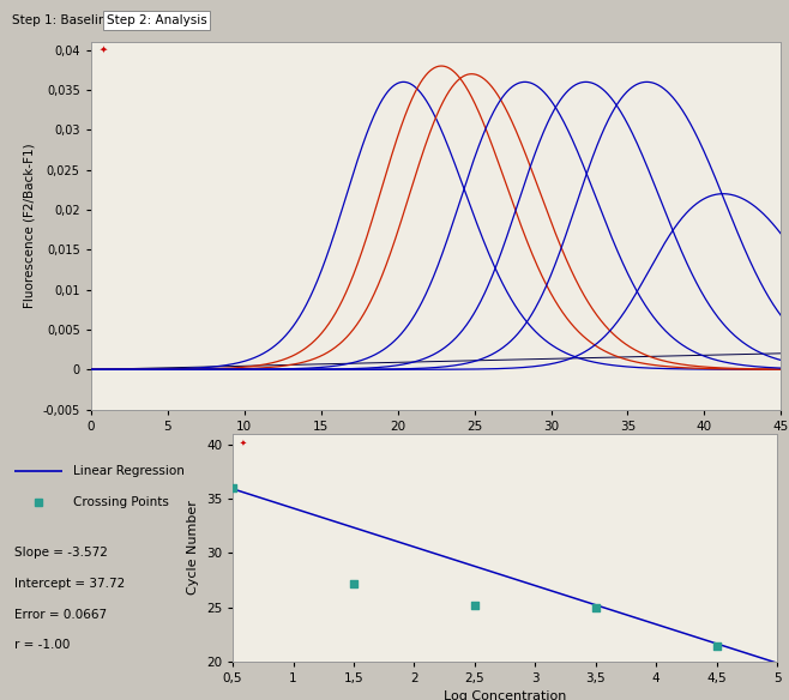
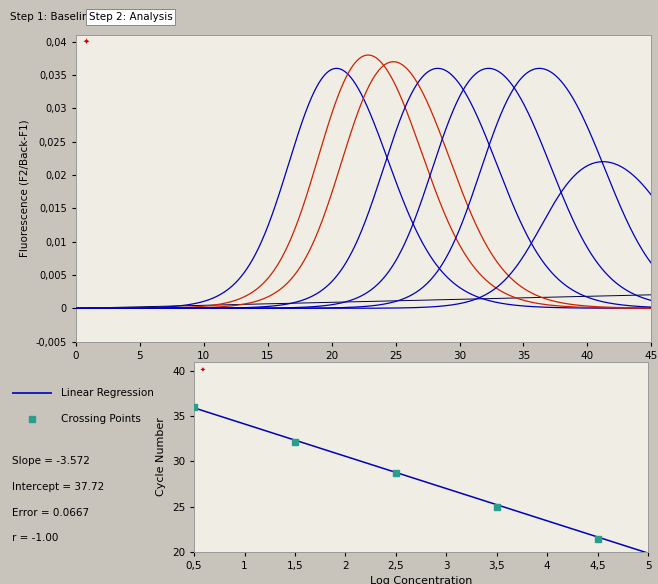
1,5: 27.2 -> 32.2
2,5: 25.2 -> 28.7
